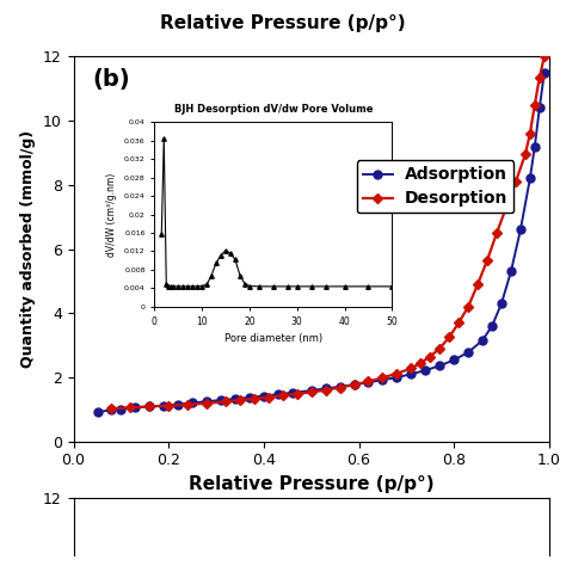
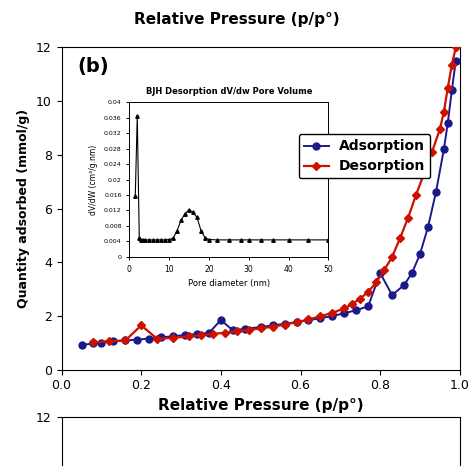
Desorption/0.2: 1.12 -> 1.65
Adsorption/0.4: 1.42 -> 1.85
Adsorption/0.8: 2.54 -> 3.60
